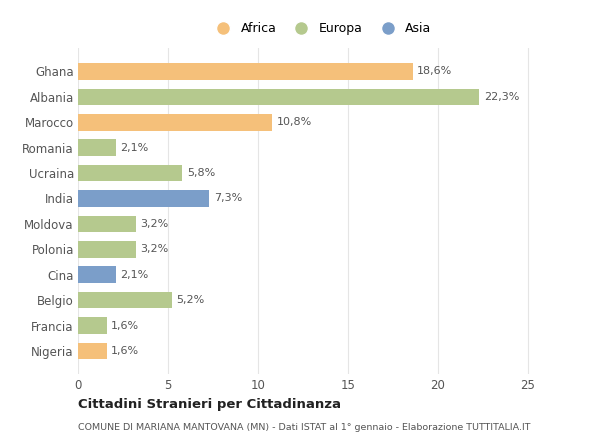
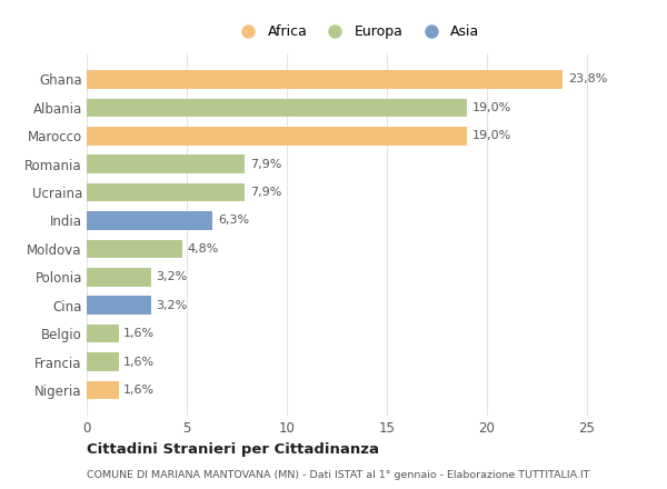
Ghana: 18,6% -> 23,8%
Albania: 22,3% -> 19,0%
Marocco: 10,8% -> 19,0%
Romania: 2,1% -> 7,9%
Ucraina: 5,8% -> 7,9%
India: 7,3% -> 6,3%
Moldova: 3,2% -> 4,8%
Cina: 2,1% -> 3,2%
Belgio: 5,2% -> 1,6%
